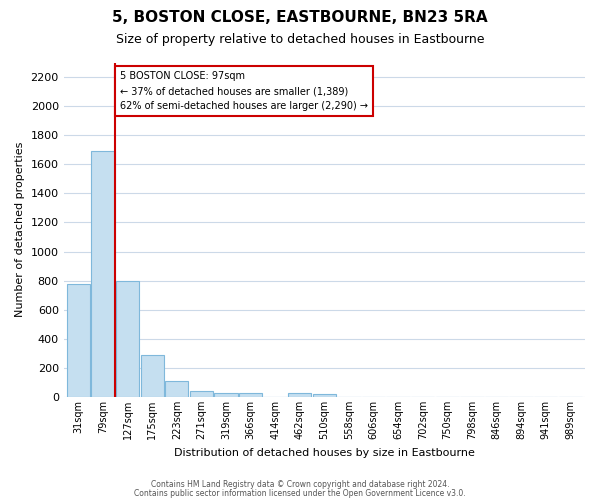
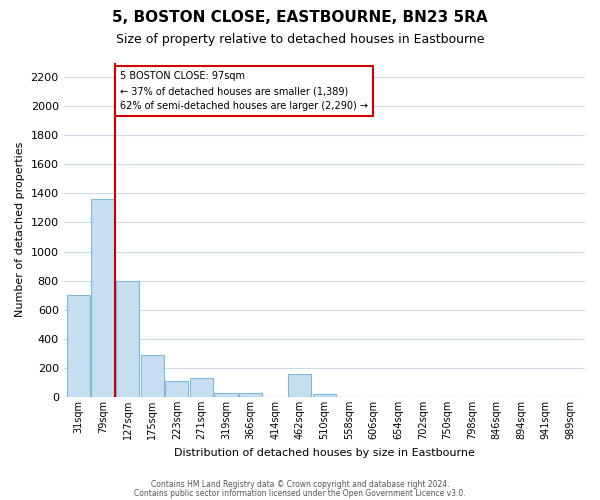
31sqm: 780 -> 700
79sqm: 1690 -> 1360
271sqm: 40 -> 130
462sqm: 20 -> 160
